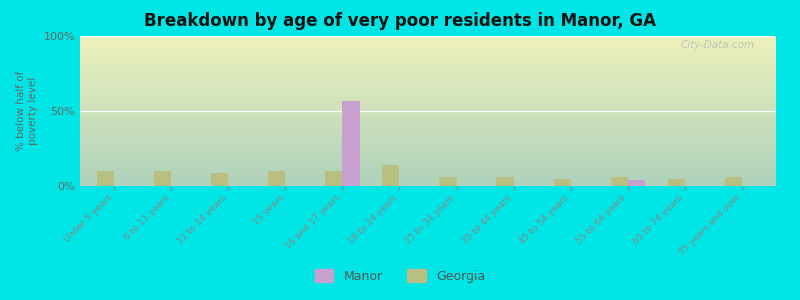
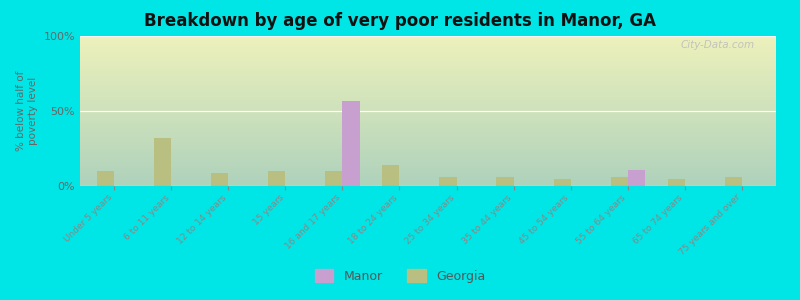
Georgia/6 to 11 years: 10% -> 32%
Manor/55 to 64 years: 4% -> 11%
